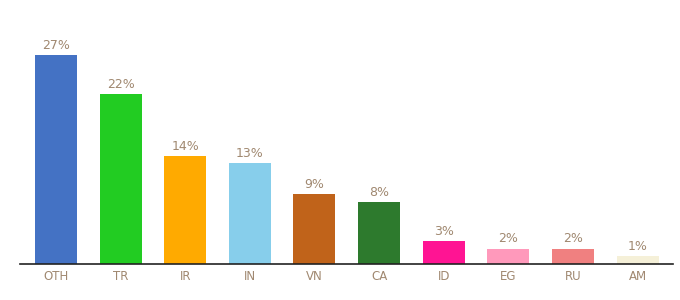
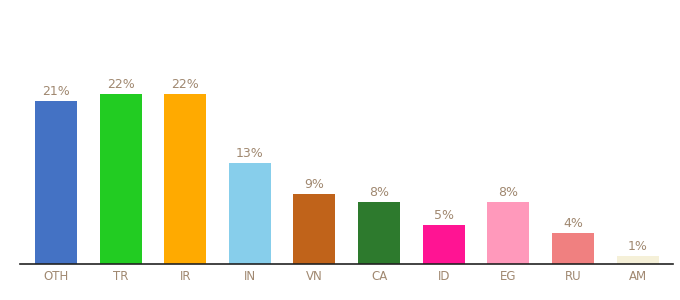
OTH: 27% -> 21%
IR: 14% -> 22%
ID: 3% -> 5%
EG: 2% -> 8%
RU: 2% -> 4%
